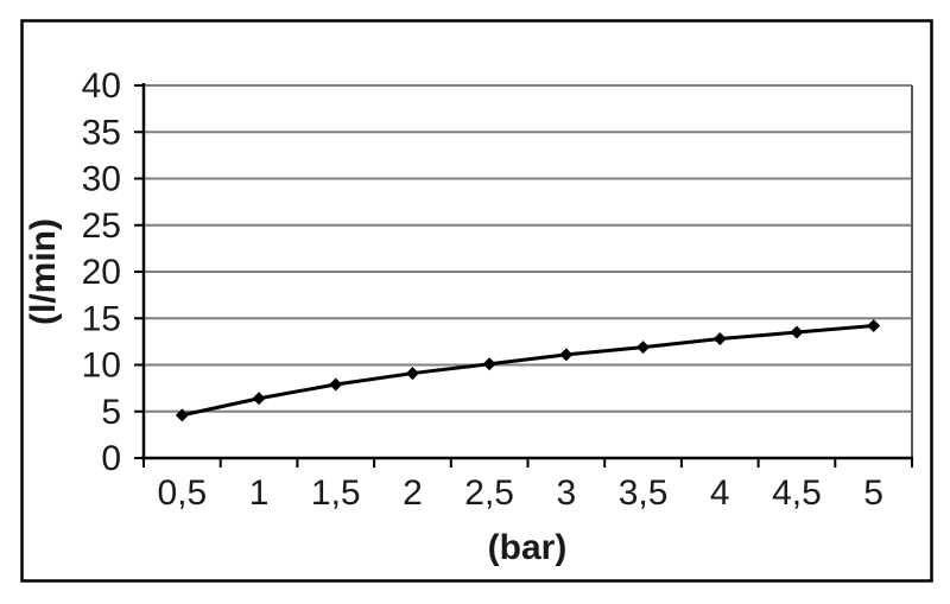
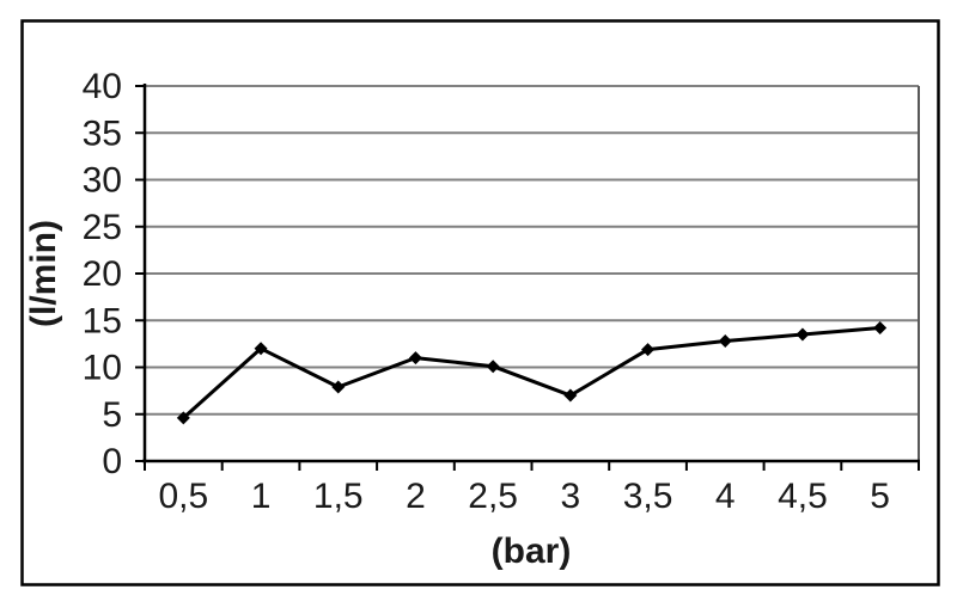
1: 6 -> 12
2: 9 -> 11
3: 11 -> 7
